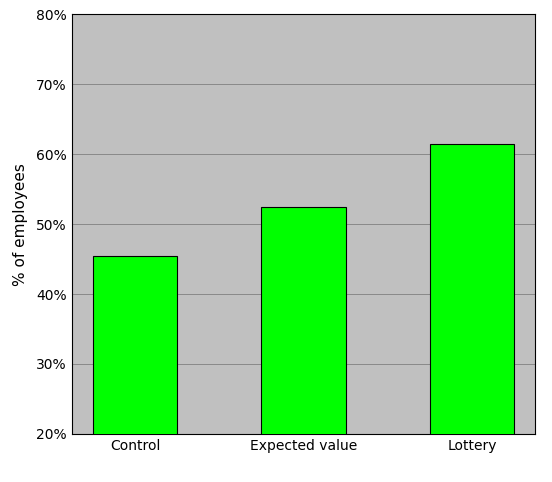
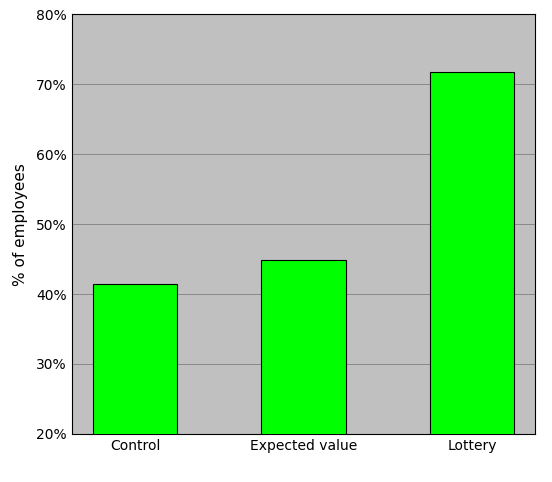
Control: 45.4% -> 41.5%
Expected value: 52.4% -> 44.9%
Lottery: 61.4% -> 71.8%
